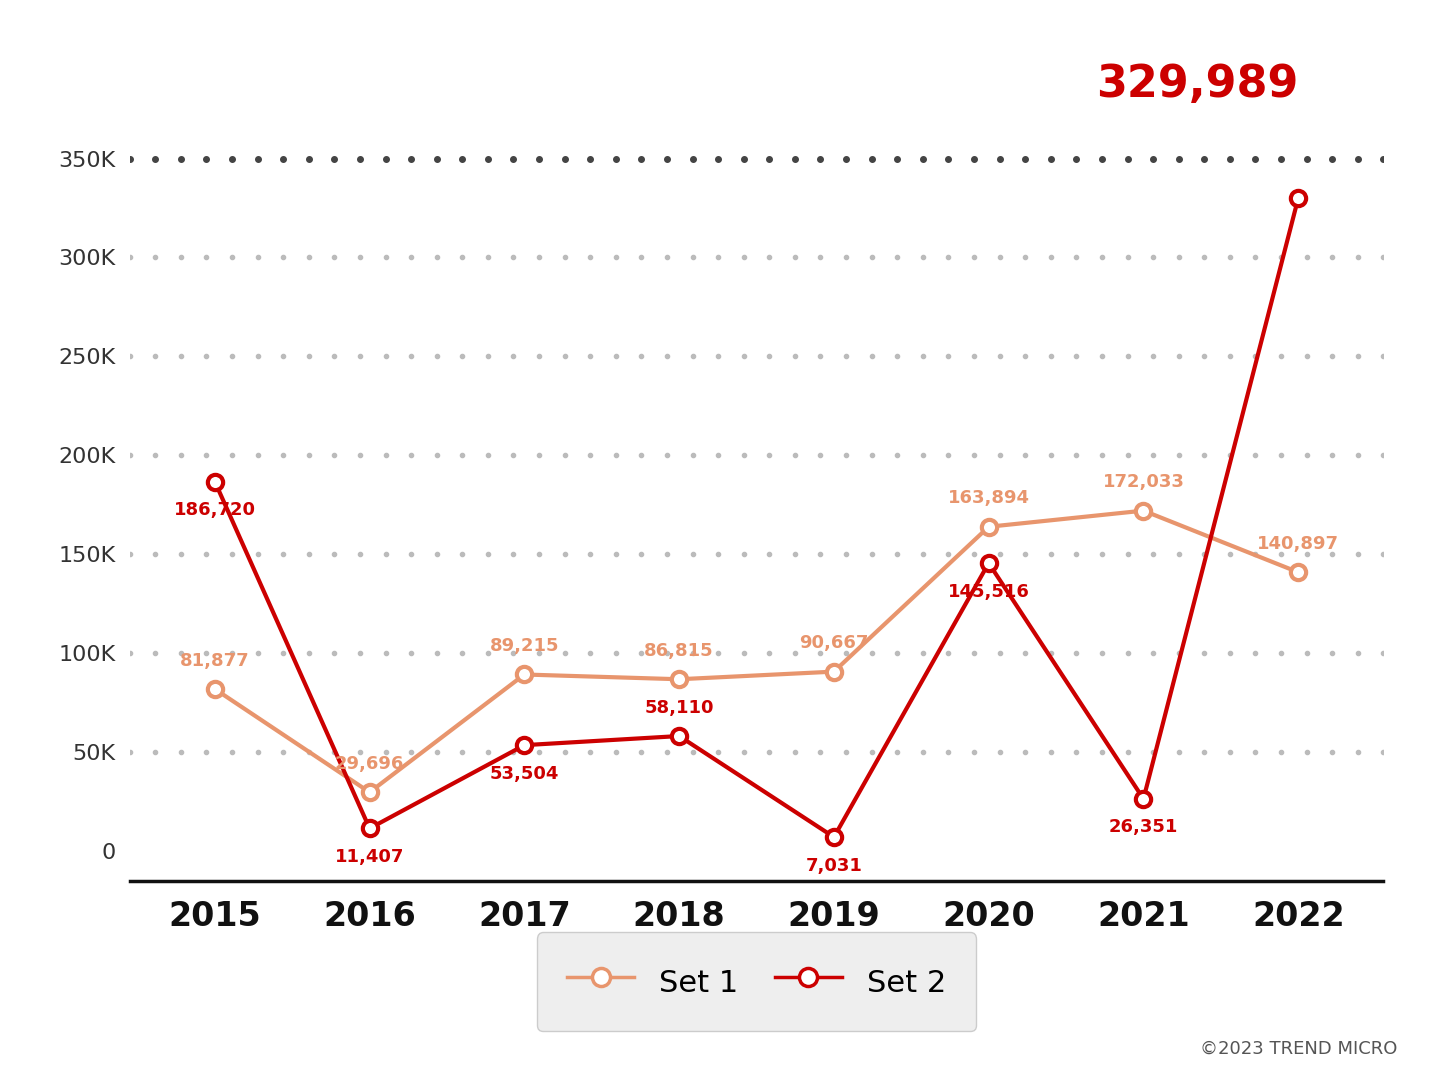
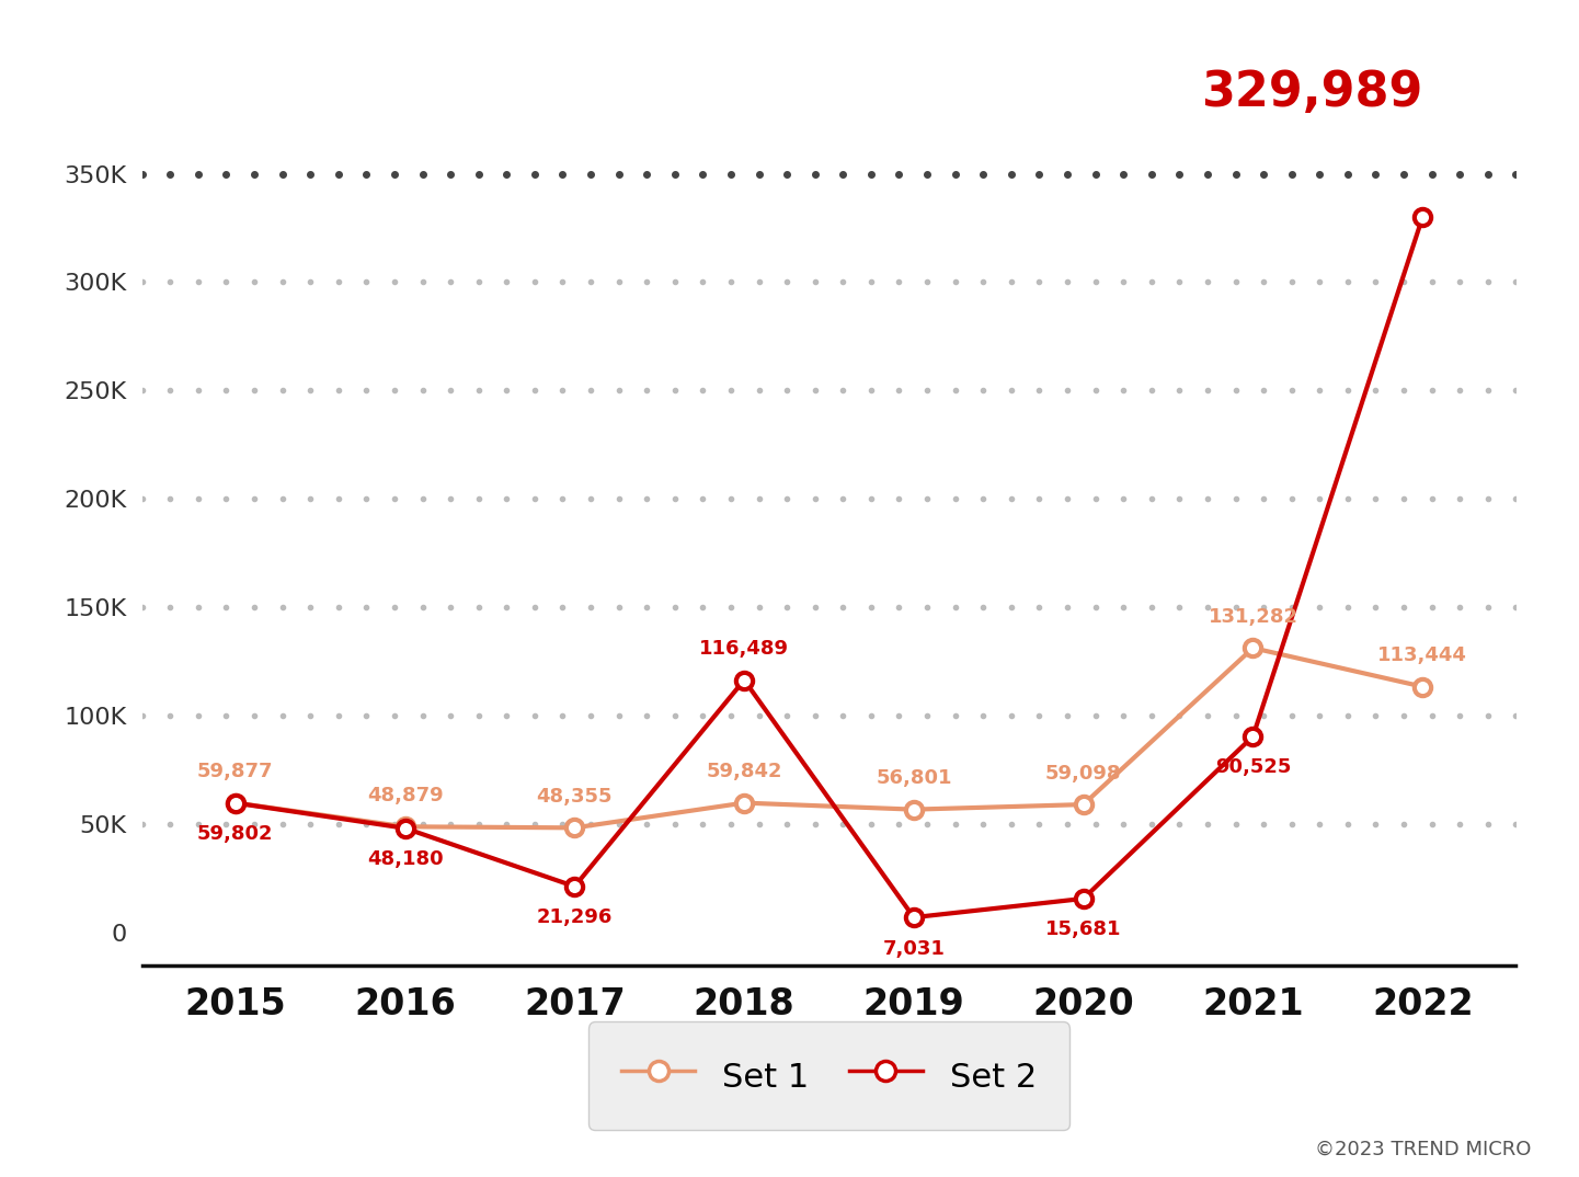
Set 1/2015: 81,877 -> 59,877
Set 2/2015: 186,720 -> 59,802
Set 1/2016: 29,696 -> 48,879
Set 2/2016: 11,407 -> 48,180
Set 1/2017: 89,215 -> 48,355
Set 2/2017: 53,504 -> 21,296
Set 1/2018: 86,815 -> 59,842
Set 2/2018: 58,110 -> 116,489
Set 1/2019: 90,667 -> 56,801
Set 1/2020: 163,894 -> 59,098
Set 2/2020: 145,516 -> 15,681
Set 1/2021: 172,033 -> 131,282
Set 2/2021: 26,351 -> 90,525
Set 1/2022: 140,897 -> 113,444
